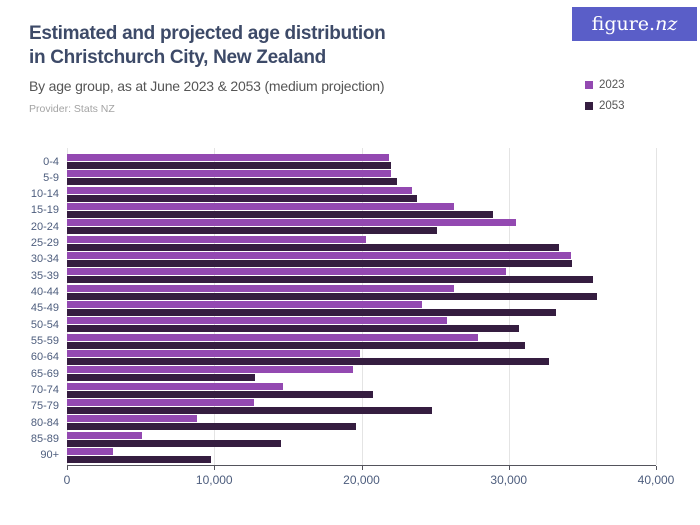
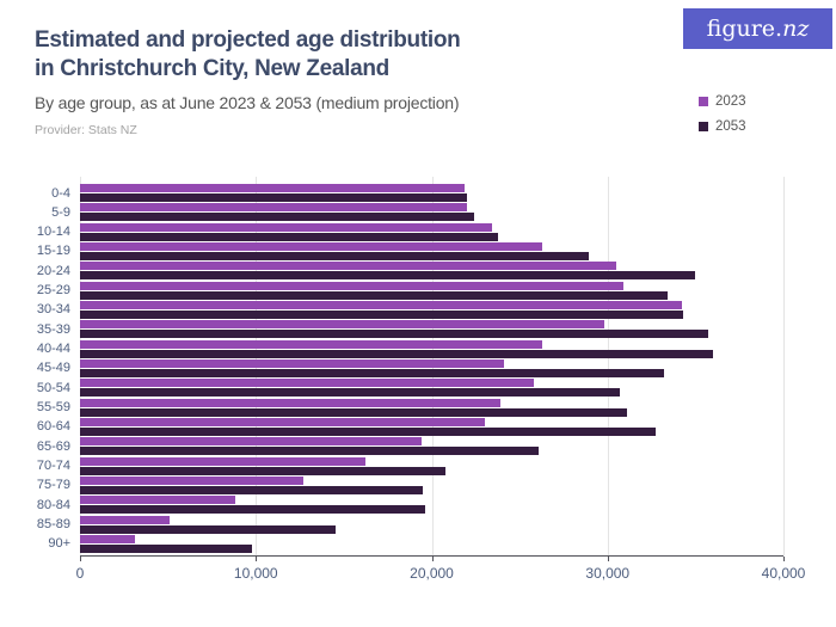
2053/20-24: 25100 -> 35000
2023/25-29: 20300 -> 30900
2023/55-59: 27900 -> 23900
2023/60-64: 19900 -> 23000
2053/65-69: 12800 -> 26100
2023/70-74: 14700 -> 16200
2053/75-79: 24800 -> 19500
